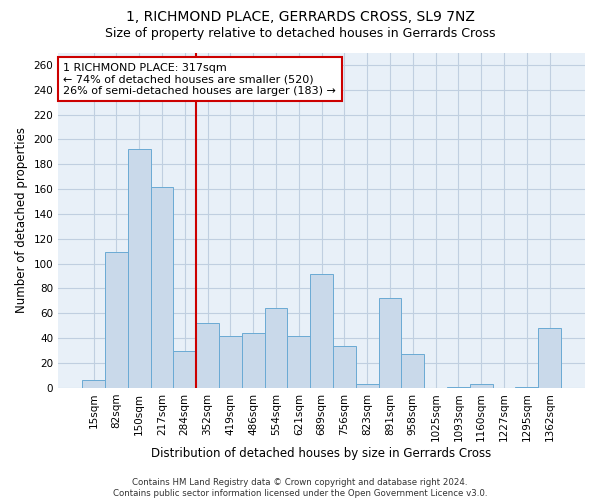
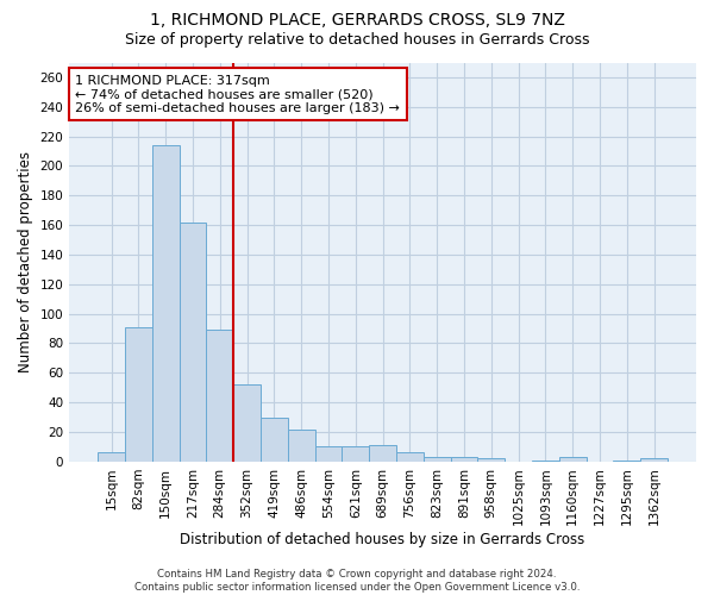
82sqm: 109 -> 91
150sqm: 192 -> 214
284sqm: 30 -> 89
419sqm: 42 -> 30
486sqm: 44 -> 22
554sqm: 64 -> 10
621sqm: 42 -> 10
689sqm: 92 -> 11
756sqm: 34 -> 6
891sqm: 72 -> 3
958sqm: 27 -> 2
1362sqm: 48 -> 2
